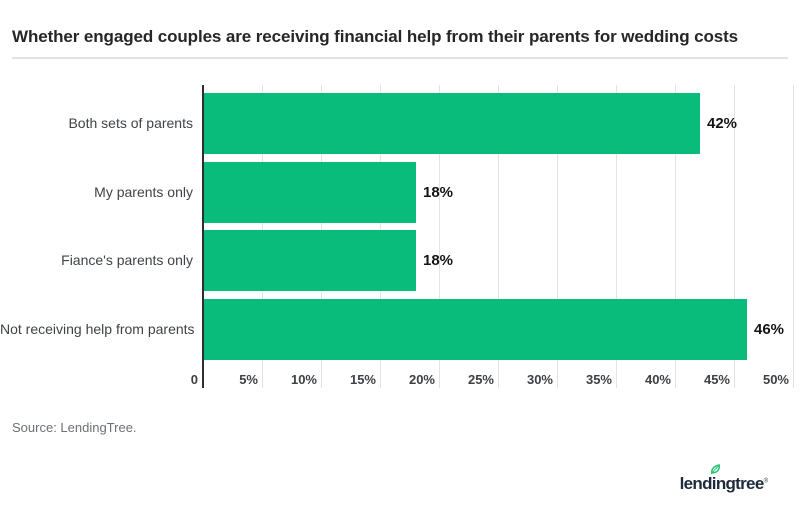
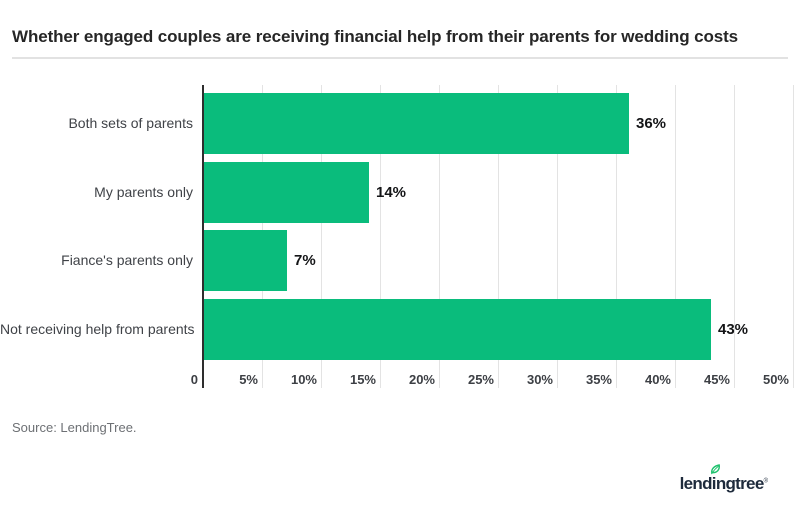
Both sets of parents: 42% -> 36%
My parents only: 18% -> 14%
Fiance's parents only: 18% -> 7%
Not receiving help from parents: 46% -> 43%
